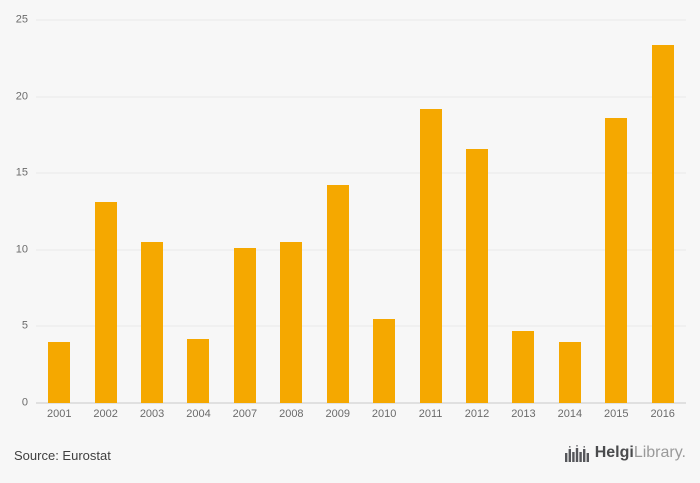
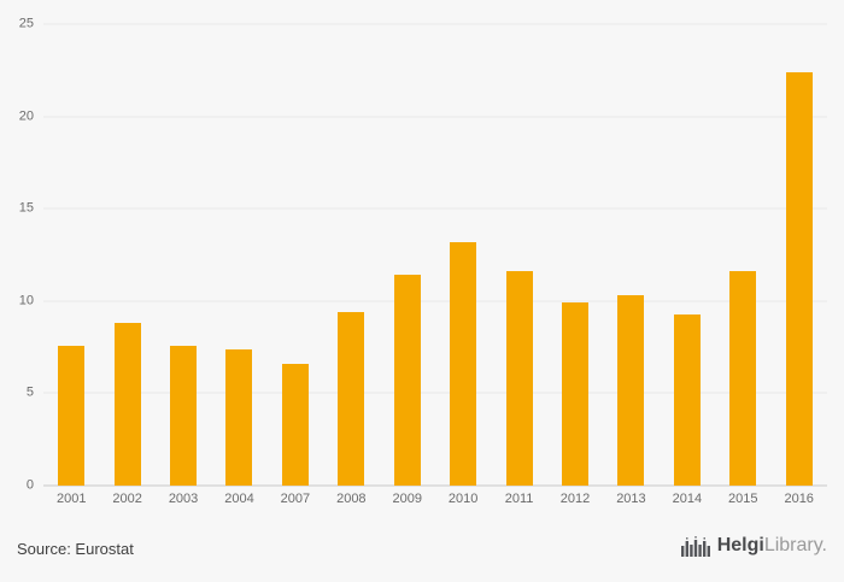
2001: 4.0 -> 7.6
2002: 13.1 -> 8.8
2003: 10.5 -> 7.6
2004: 4.2 -> 7.4
2007: 10.1 -> 6.6
2008: 10.5 -> 9.4
2009: 14.2 -> 11.4
2010: 5.5 -> 13.2
2011: 19.2 -> 11.6
2012: 16.6 -> 9.9
2013: 4.7 -> 10.3
2014: 4.0 -> 9.3
2015: 18.6 -> 11.6
2016: 23.4 -> 22.4
